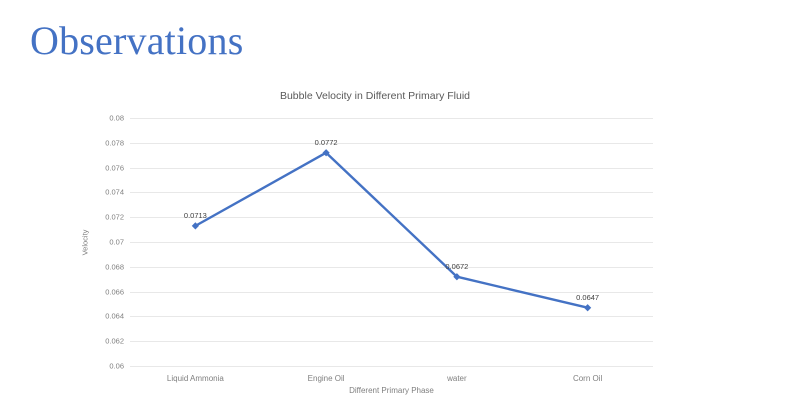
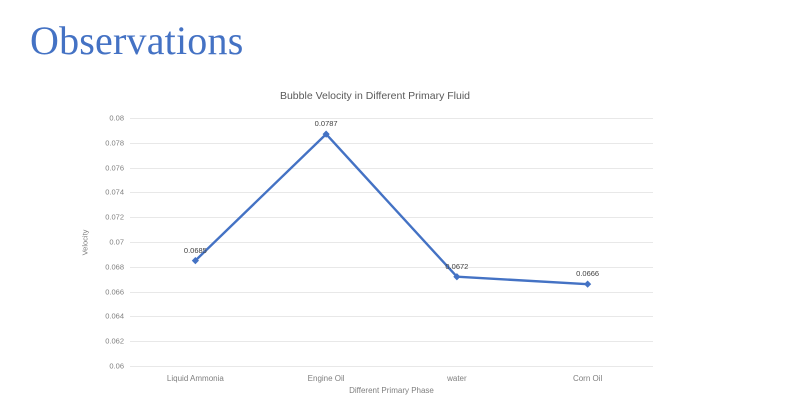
Liquid Ammonia: 0.0713 -> 0.0685
Engine Oil: 0.0772 -> 0.0787
Corn Oil: 0.0647 -> 0.0666
